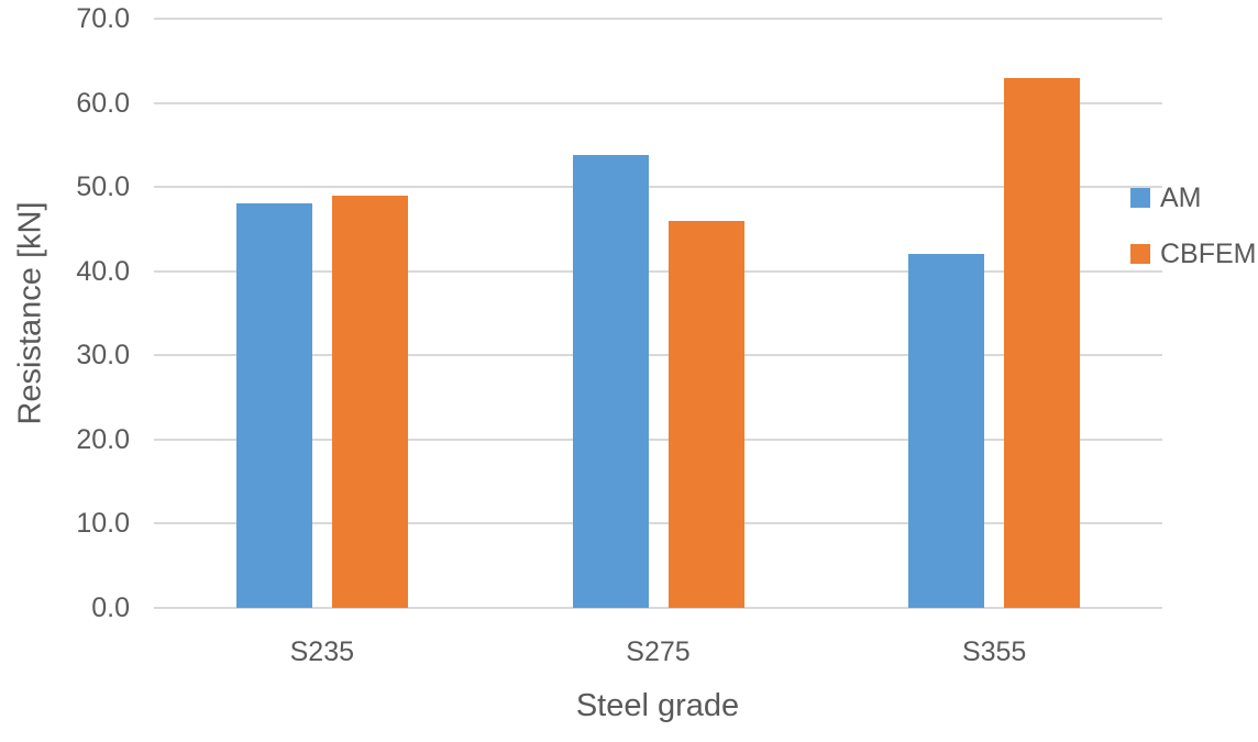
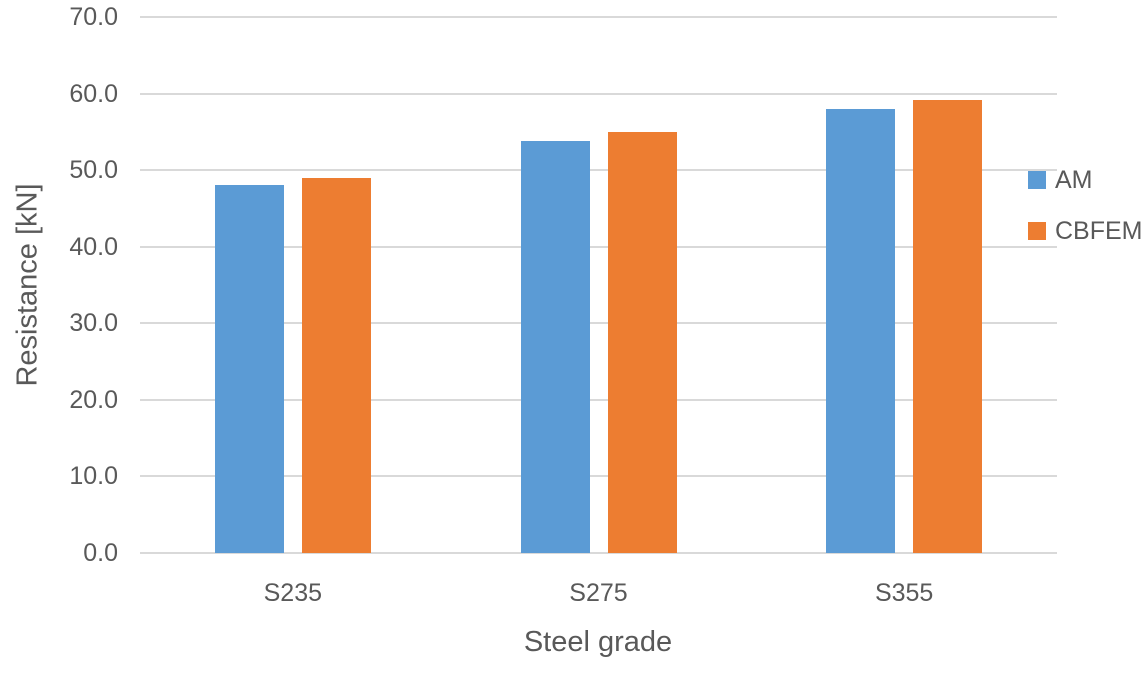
CBFEM/S275: 46 -> 55
AM/S355: 42 -> 58
CBFEM/S355: 63 -> 59
